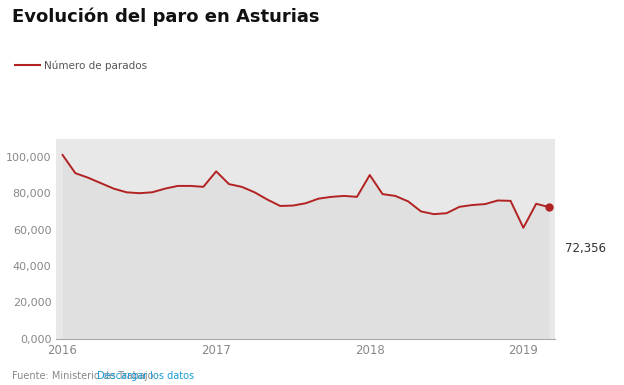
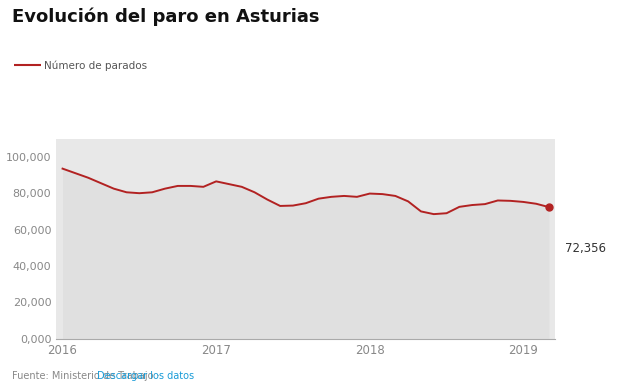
2016: 101,000 -> 94,000
2017: 92,000 -> 86,000
2018: 90,000 -> 80,000
2019: 61,000 -> 75,000
